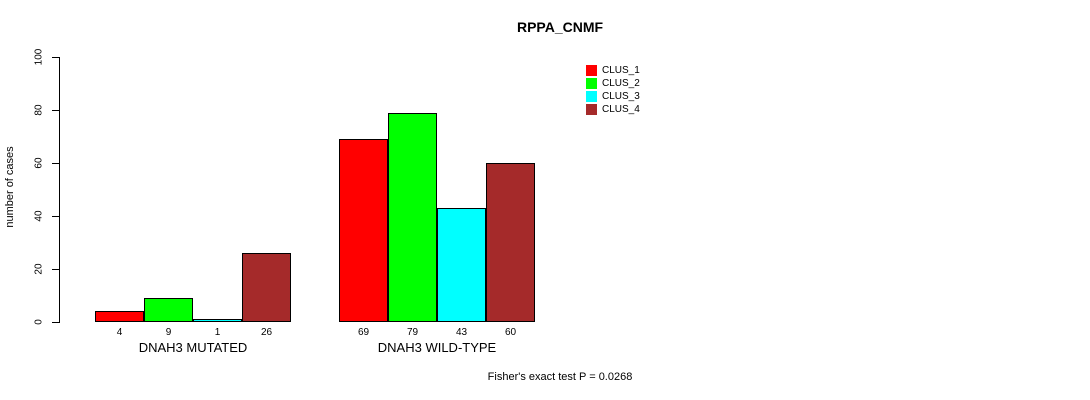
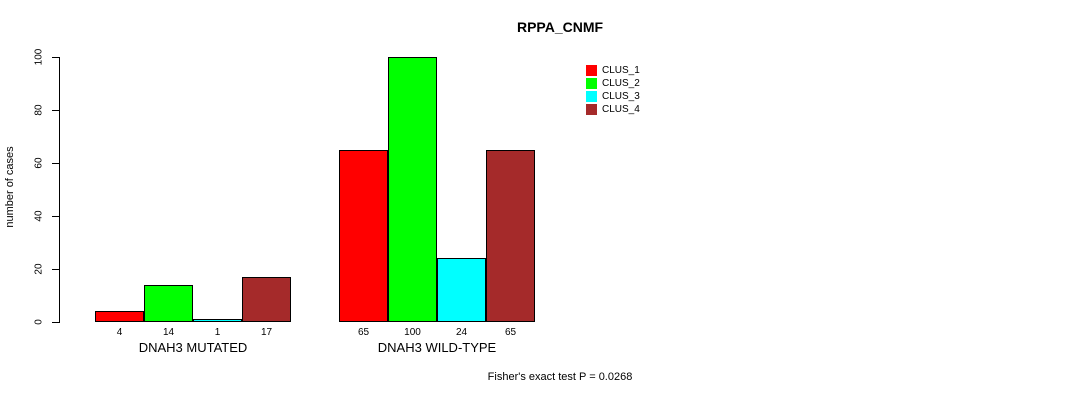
CLUS_2/DNAH3 MUTATED: 9 -> 14
CLUS_4/DNAH3 MUTATED: 26 -> 17
CLUS_1/DNAH3 WILD-TYPE: 69 -> 65
CLUS_2/DNAH3 WILD-TYPE: 79 -> 100
CLUS_3/DNAH3 WILD-TYPE: 43 -> 24
CLUS_4/DNAH3 WILD-TYPE: 60 -> 65
